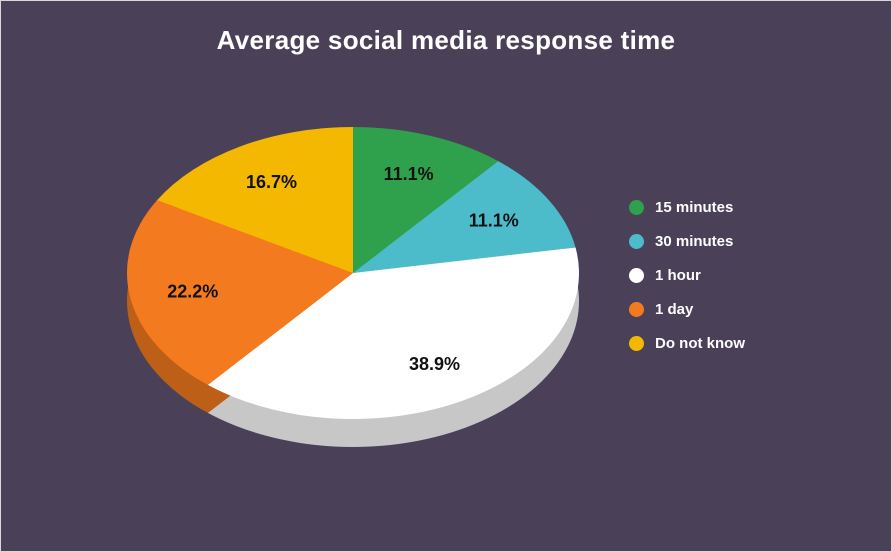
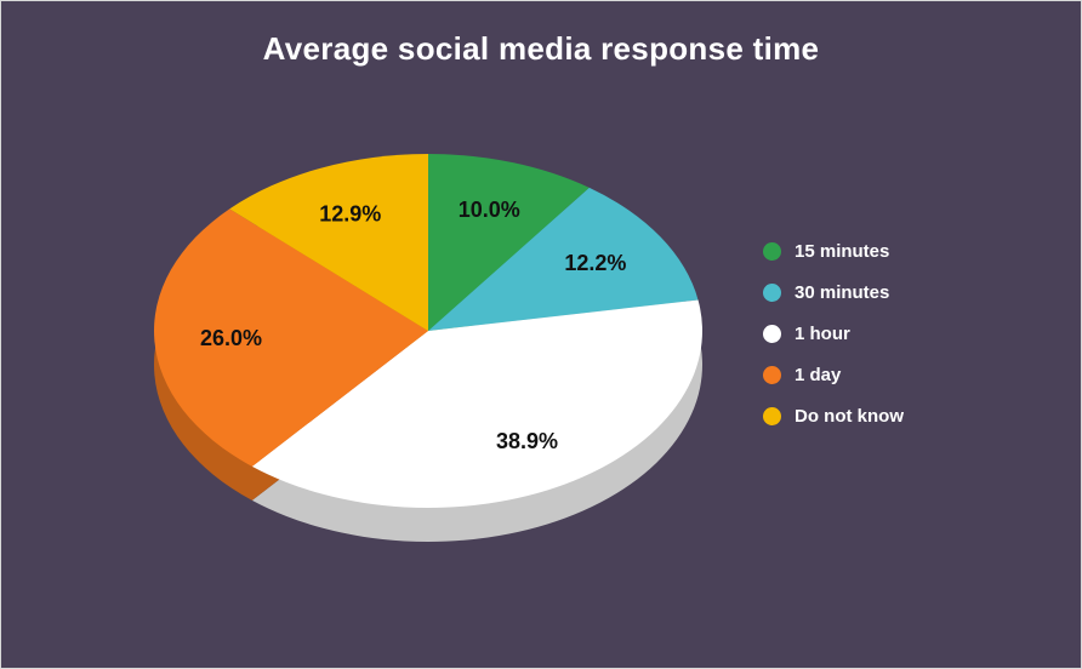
15 minutes: 11.1% -> 10.0%
30 minutes: 11.1% -> 12.2%
1 day: 22.2% -> 26.0%
Do not know: 16.7% -> 12.9%
